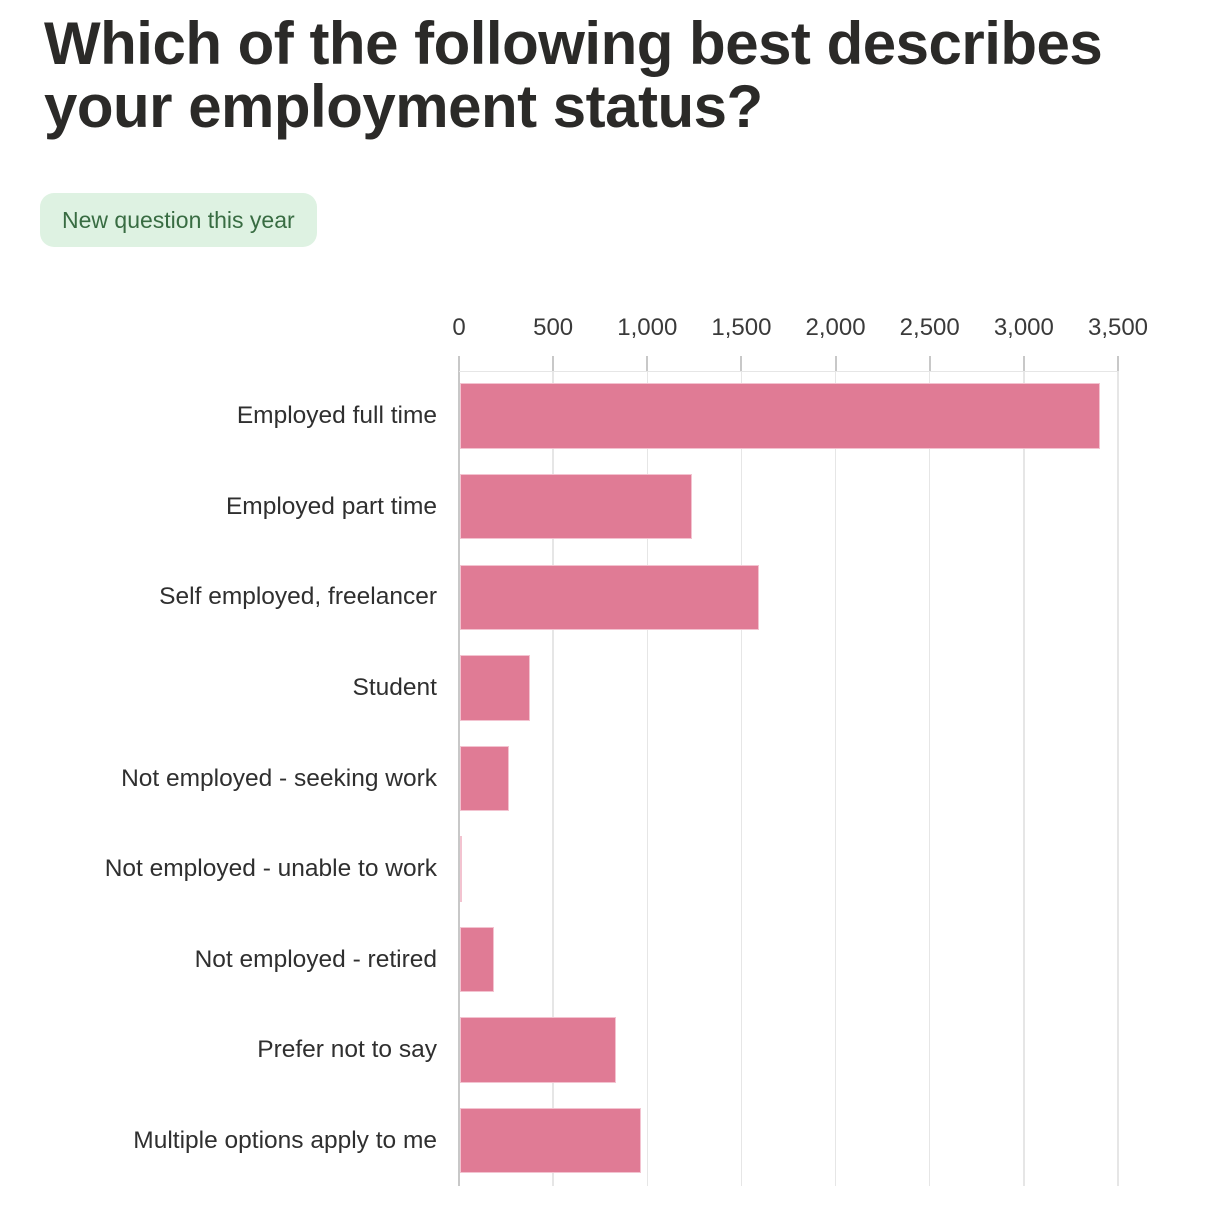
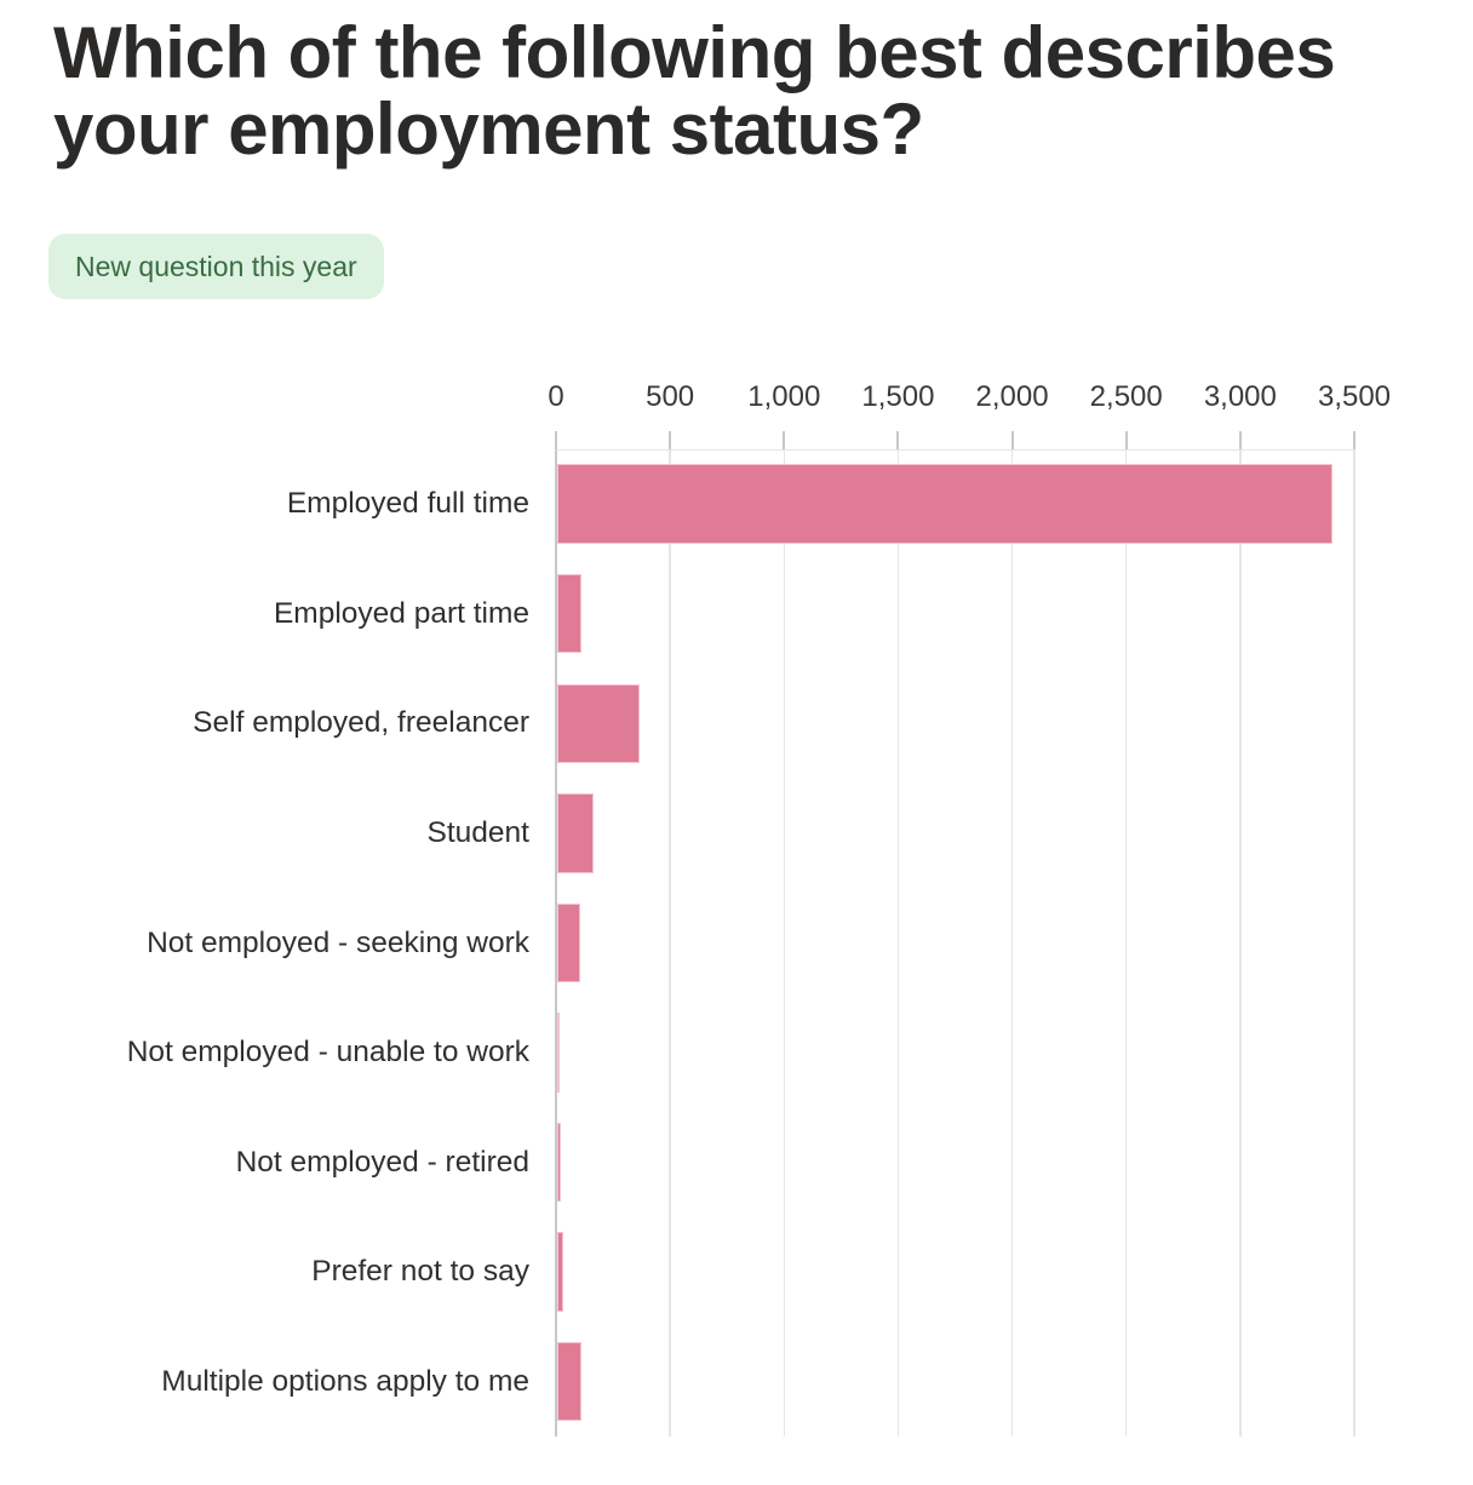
Employed part time: 1230 -> 100
Self employed, freelancer: 1590 -> 360
Student: 370 -> 160
Not employed - seeking work: 260 -> 100
Not employed - retired: 180 -> 20
Prefer not to say: 830 -> 20
Multiple options apply to me: 960 -> 100
